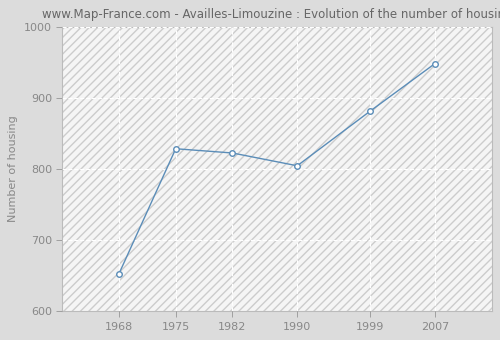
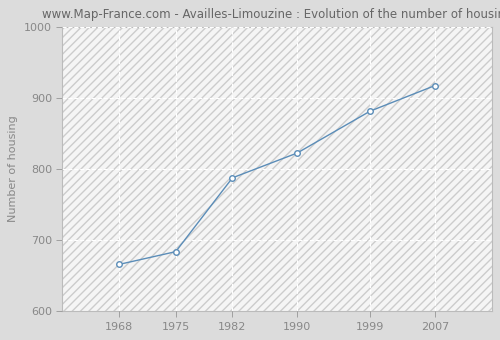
1968: 652 -> 665
1975: 828 -> 683
1982: 822 -> 787
1990: 804 -> 822
2007: 948 -> 917
